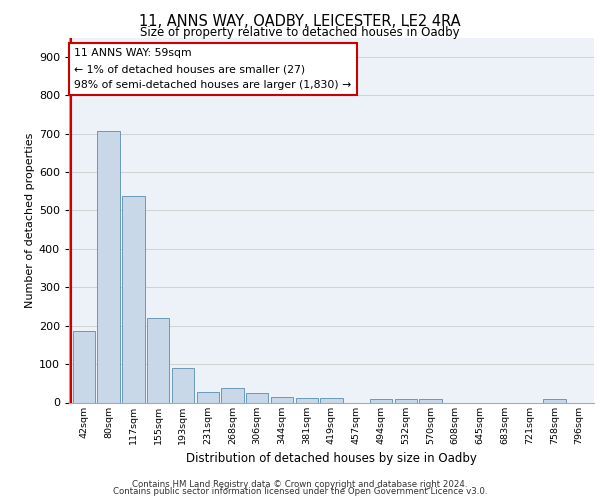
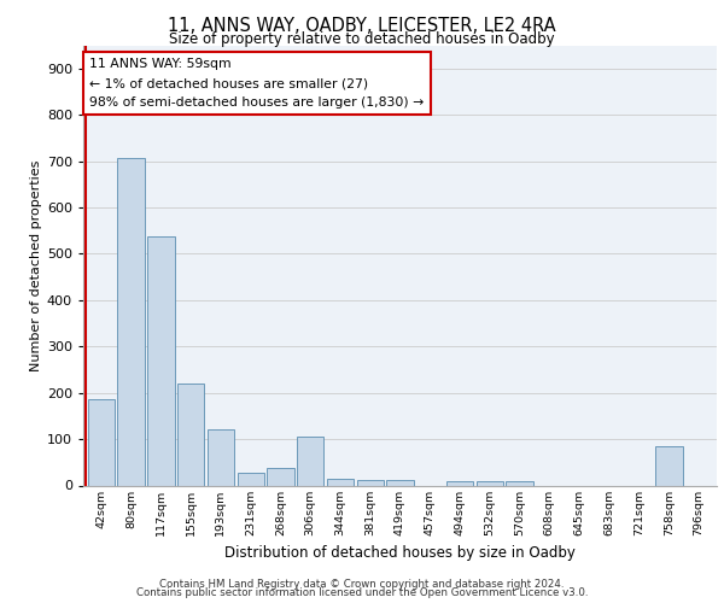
193sqm: 91 -> 120
306sqm: 24 -> 105
758sqm: 9 -> 85
